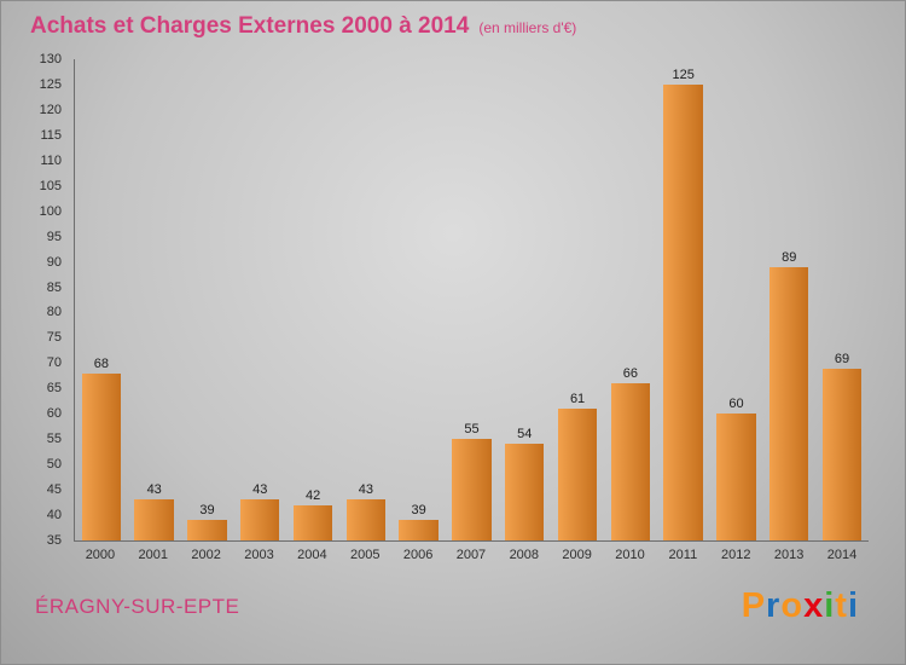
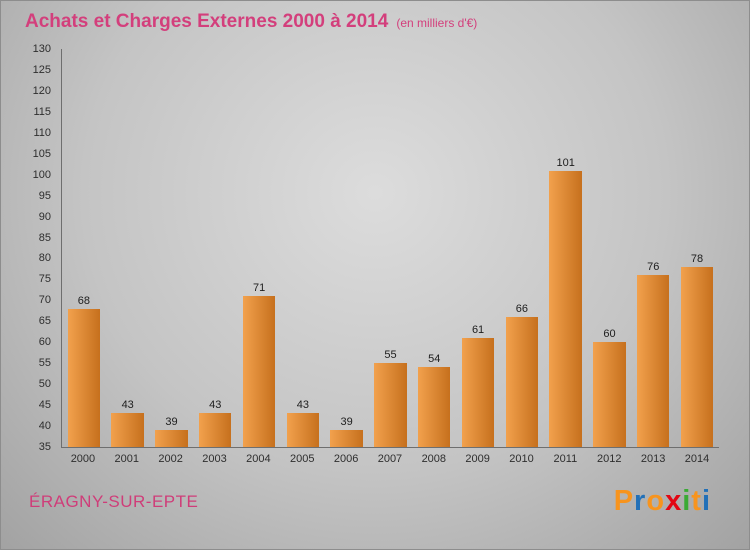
2004: 42 -> 71
2011: 125 -> 101
2013: 89 -> 76
2014: 69 -> 78
